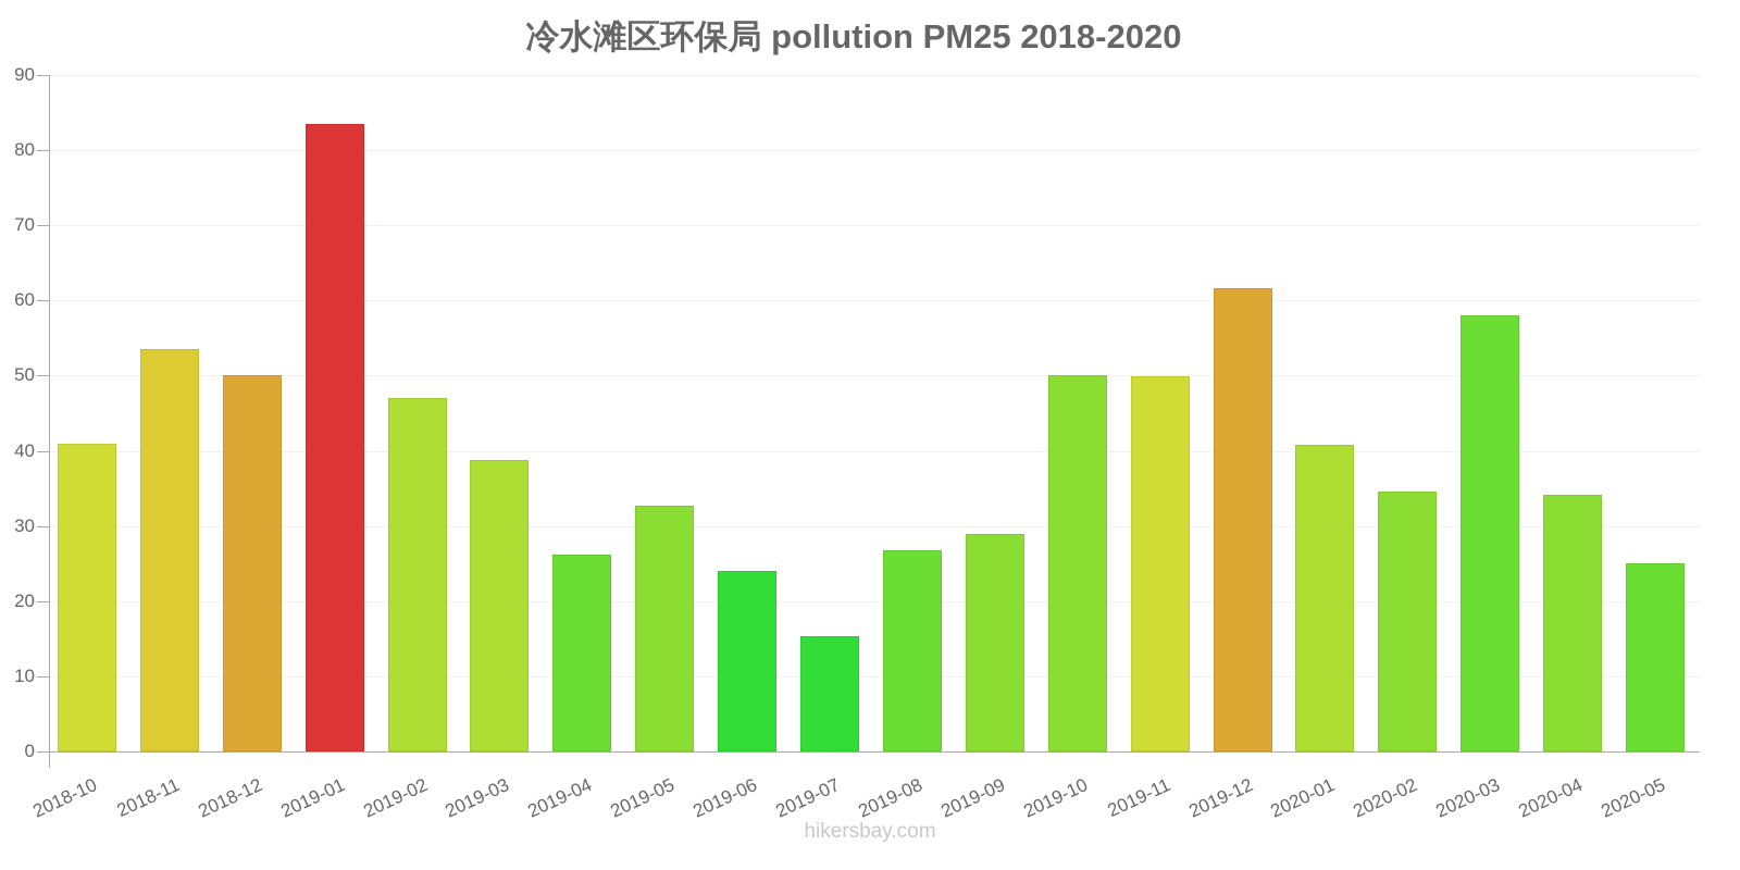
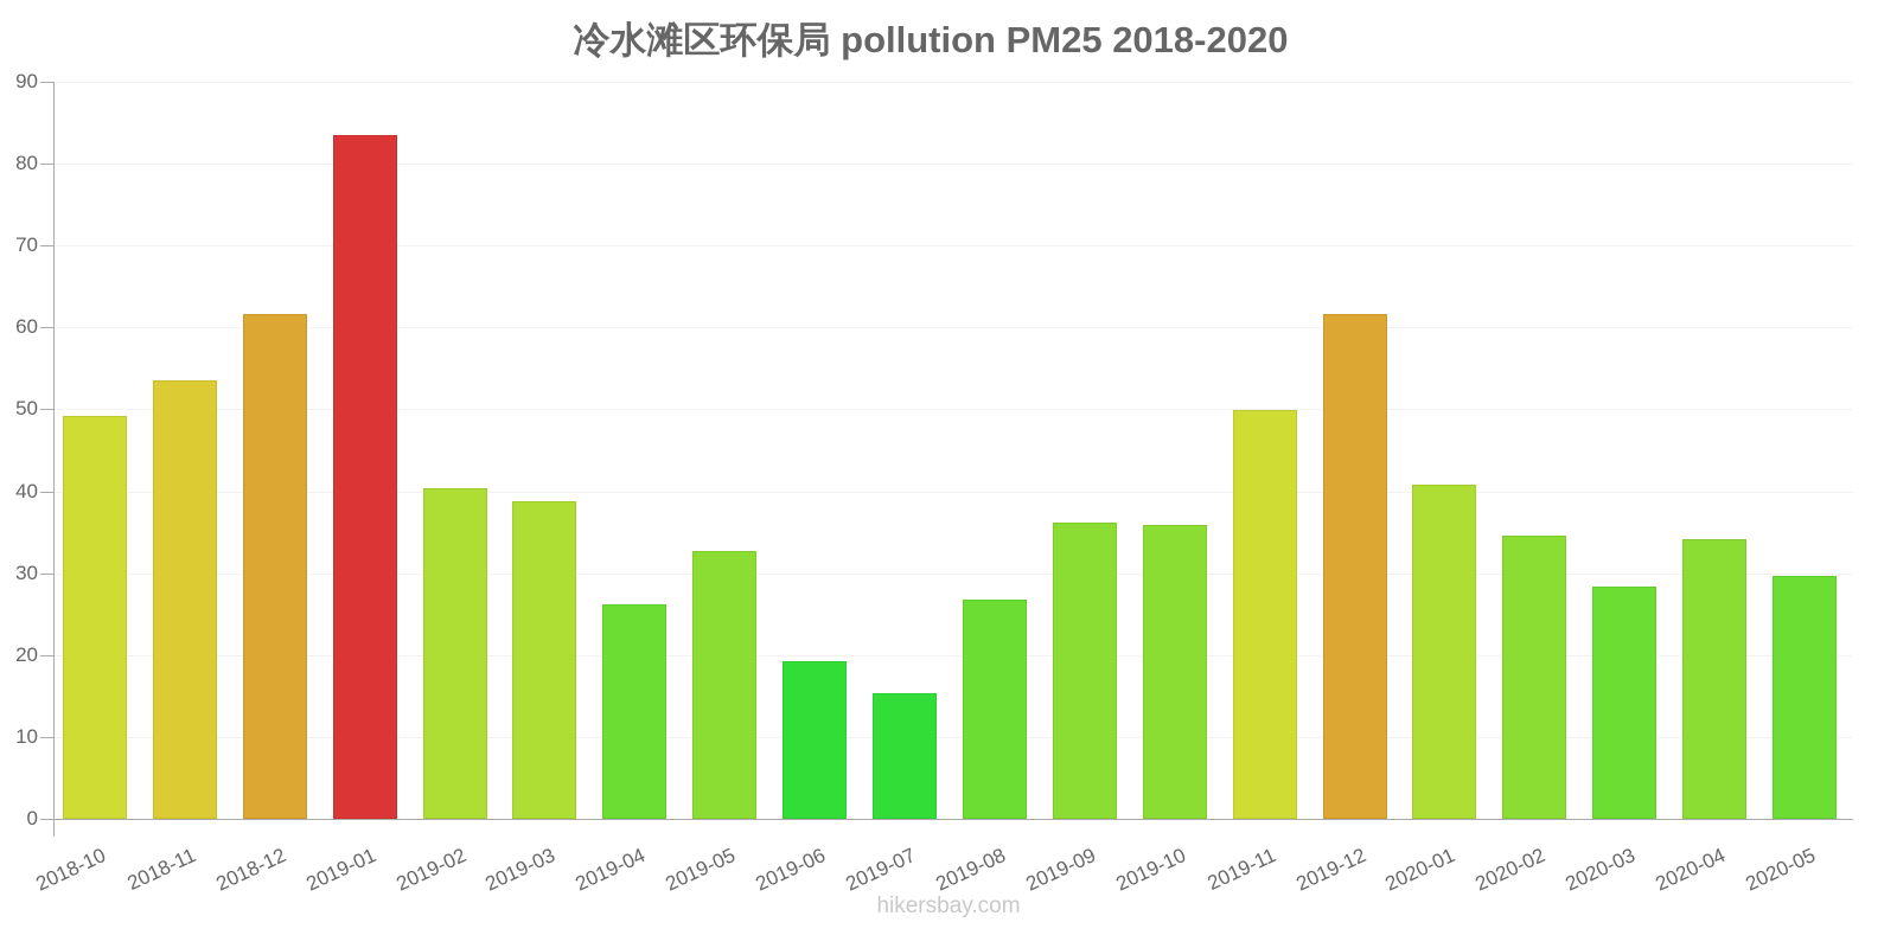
2018-10: 41 -> 49
2018-12: 50 -> 62
2019-02: 47 -> 40
2019-06: 24 -> 19
2019-09: 29 -> 36
2019-10: 50 -> 36
2020-03: 58 -> 28
2020-05: 25 -> 30
